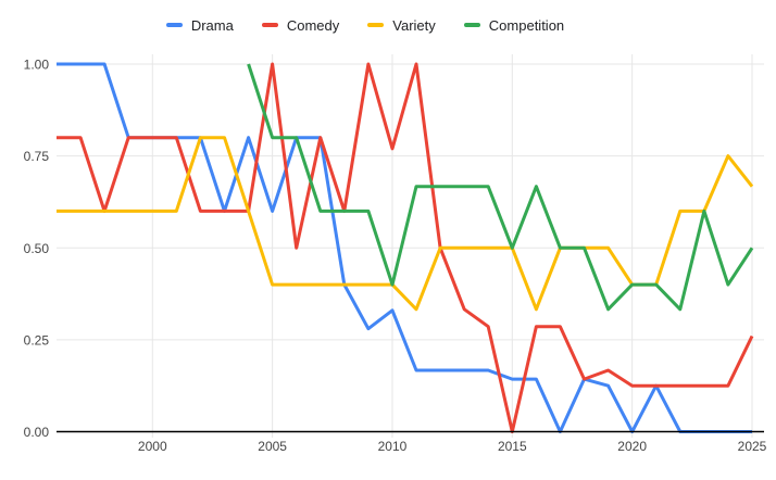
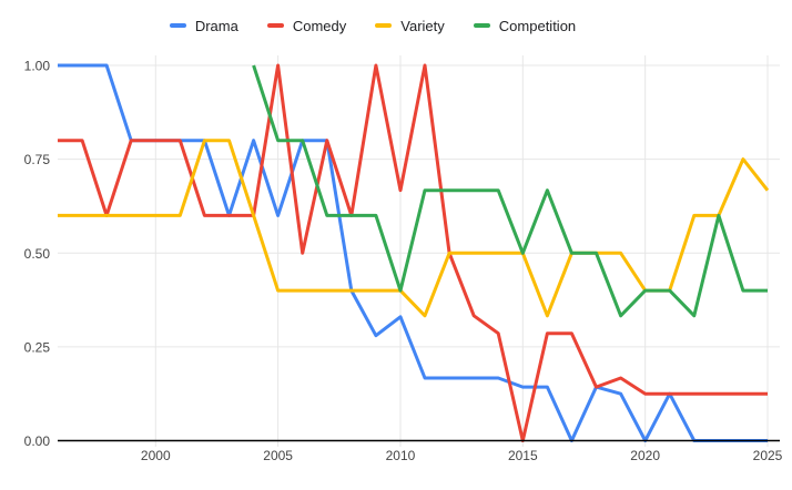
Comedy/2010: 0.77 -> 0.67
Comedy/2025: 0.26 -> 0.12
Competition/2025: 0.50 -> 0.40
